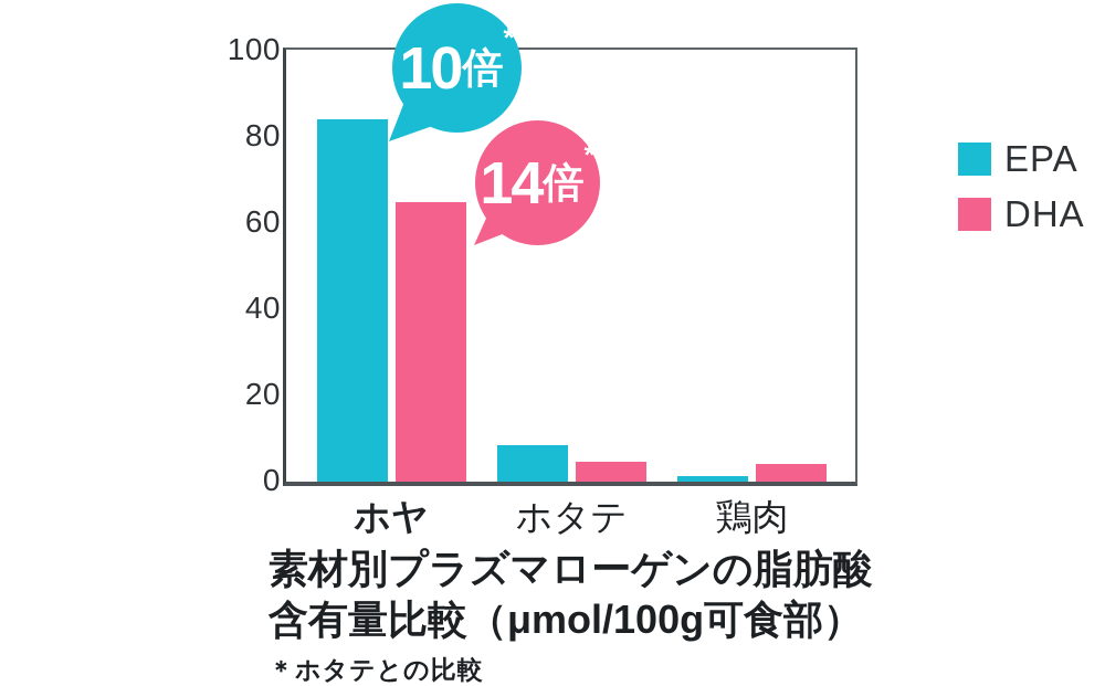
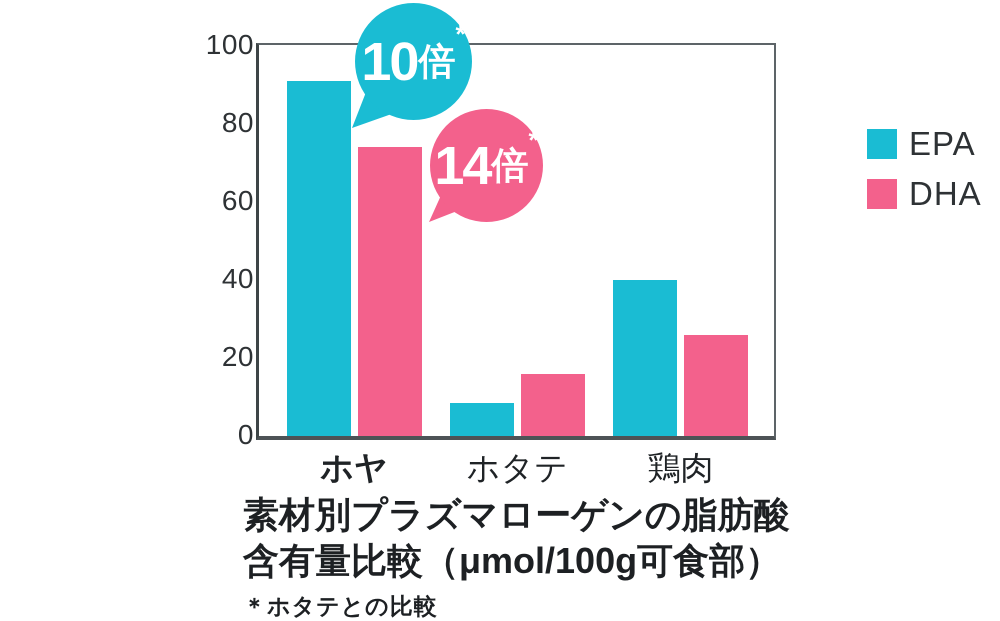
EPA/ホヤ: 84 -> 91
DHA/ホヤ: 65 -> 74
DHA/ホタテ: 5 -> 16
EPA/鶏肉: 1 -> 40
DHA/鶏肉: 4 -> 26
